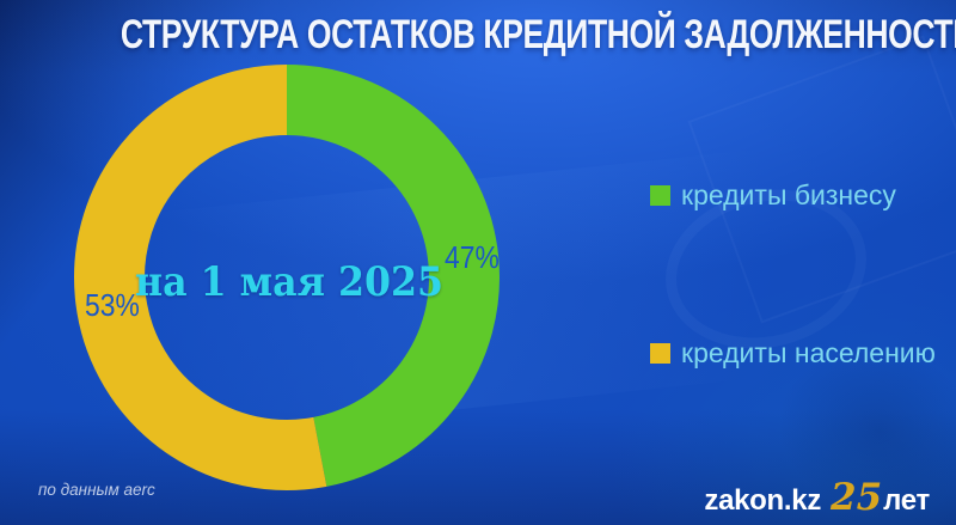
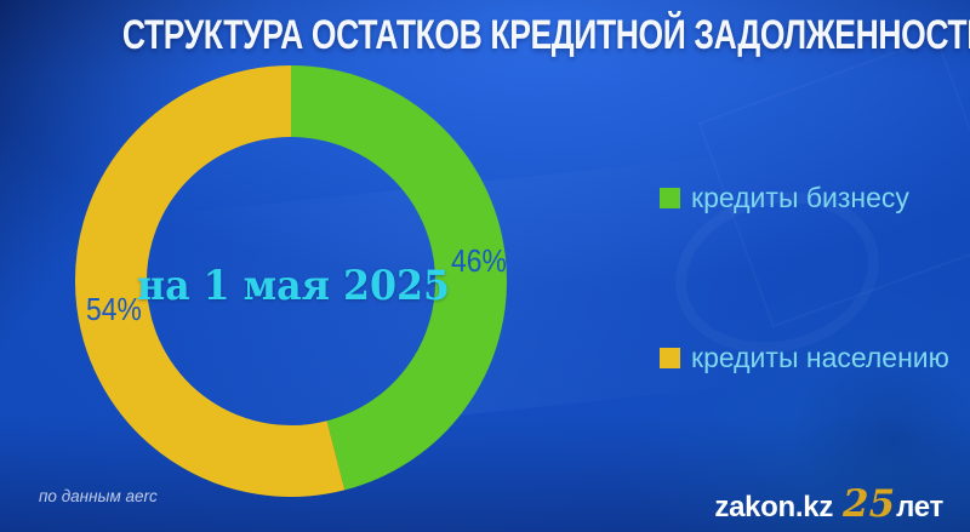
кредиты бизнесу: 47% -> 46%
кредиты населению: 53% -> 54%
